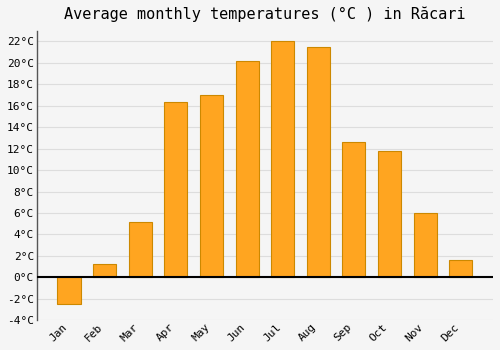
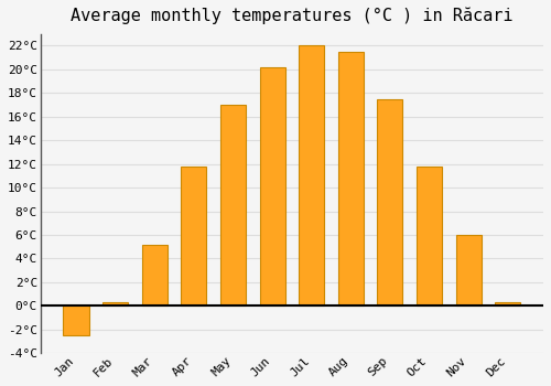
Feb: 1.2°C -> 0.3°C
Apr: 16.3°C -> 11.8°C
Sep: 12.6°C -> 17.5°C
Dec: 1.6°C -> 0.3°C
